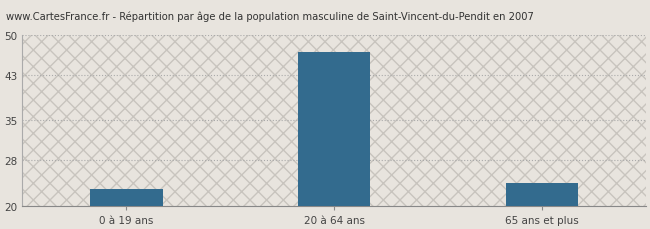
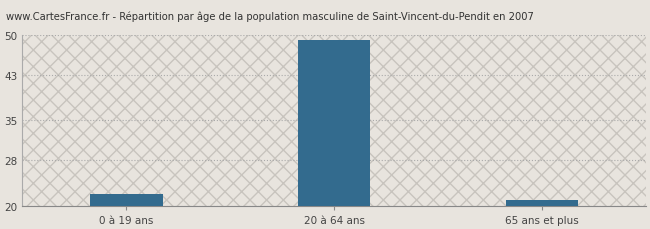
0 à 19 ans: 23 -> 22
20 à 64 ans: 47 -> 49
65 ans et plus: 24 -> 21
